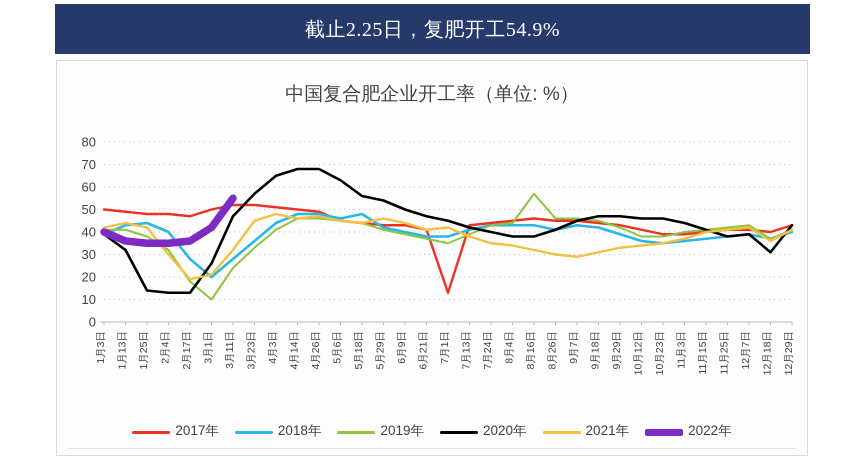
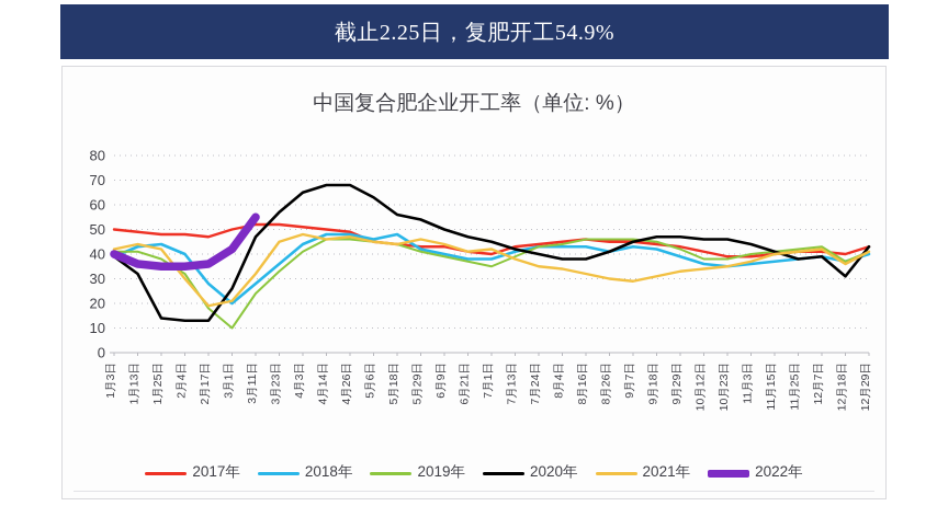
2017年/7月1日: 13 -> 40
2019年/8月16日: 57 -> 46
